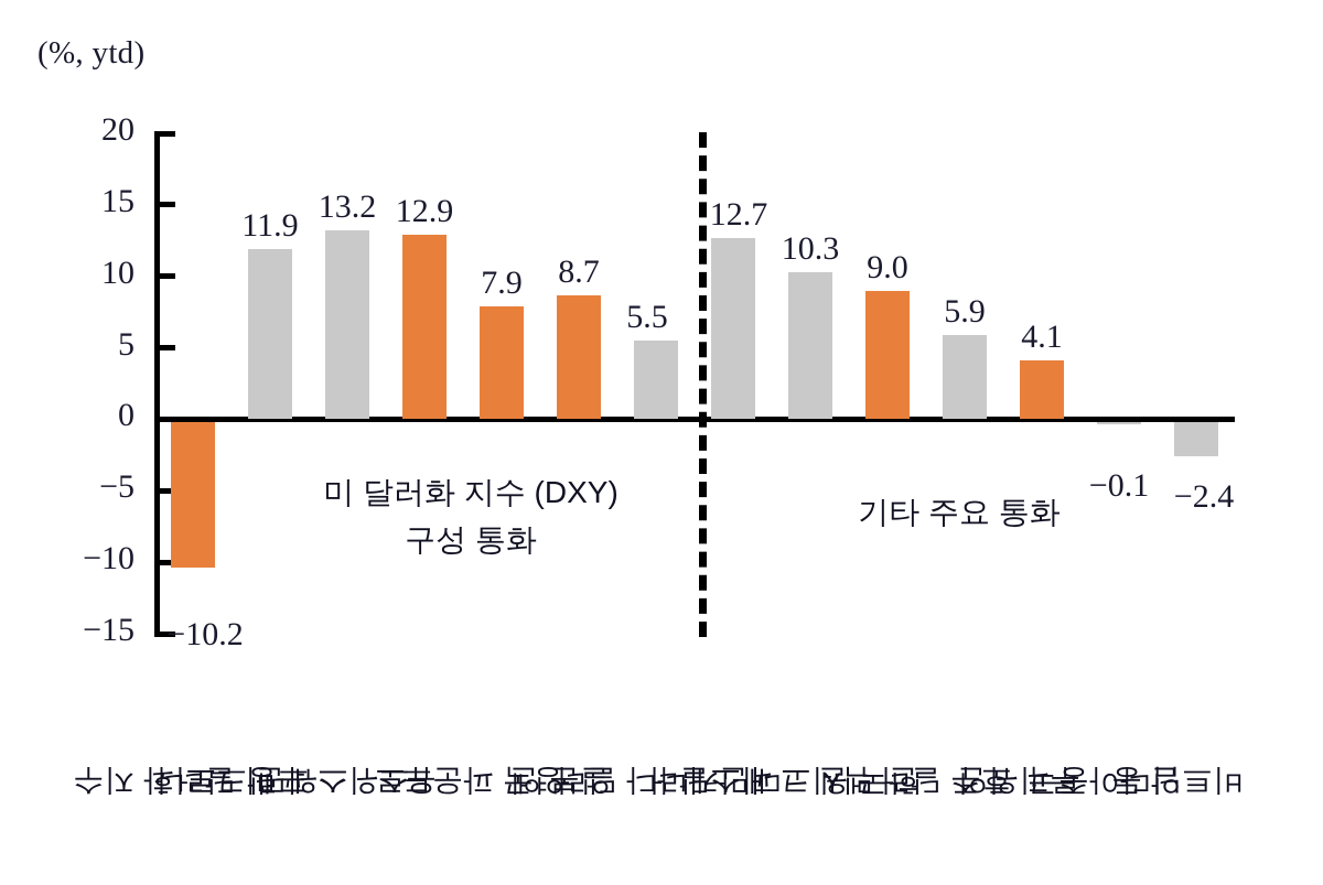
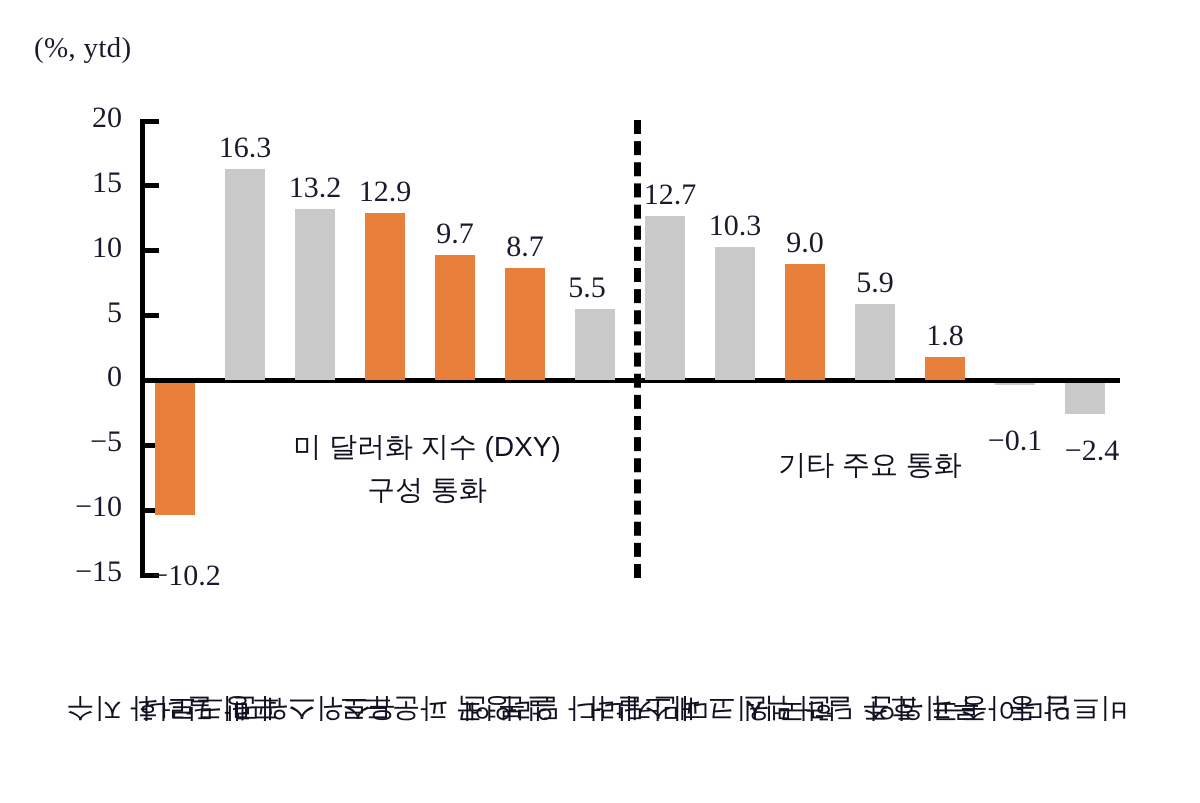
스웨덴 크로나: 11.9 -> 16.3
영국 파운드: 7.9 -> 9.7
중국 위언: 4.1 -> 1.8
